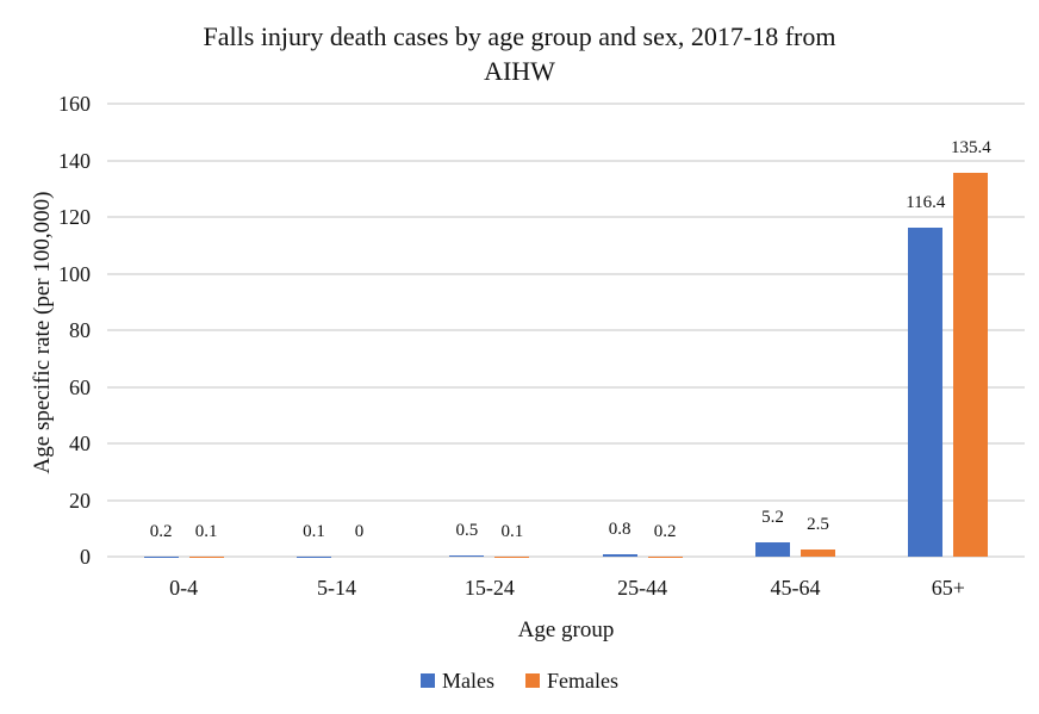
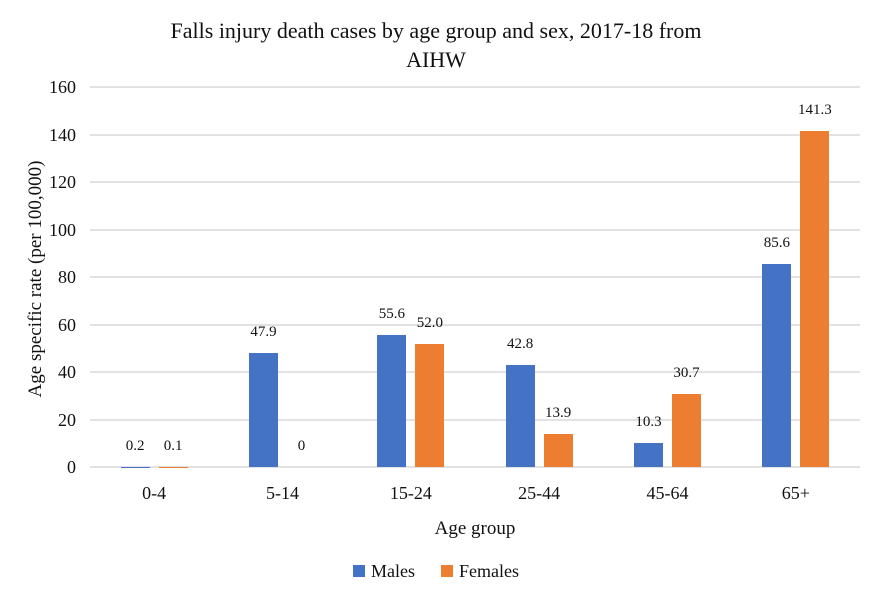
Males/5-14: 0.1 -> 47.9
Males/15-24: 0.5 -> 55.6
Females/15-24: 0.1 -> 52.0
Males/25-44: 0.8 -> 42.8
Females/25-44: 0.2 -> 13.9
Males/45-64: 5.2 -> 10.3
Females/45-64: 2.5 -> 30.7
Males/65+: 116.4 -> 85.6
Females/65+: 135.4 -> 141.3
